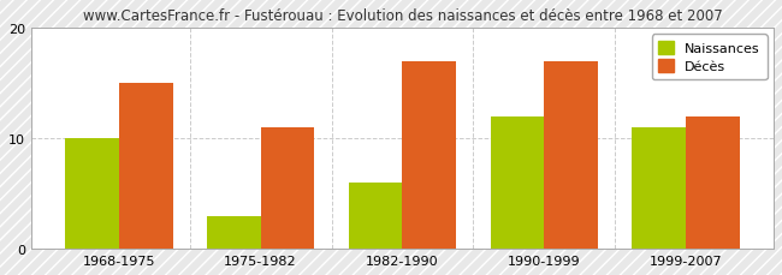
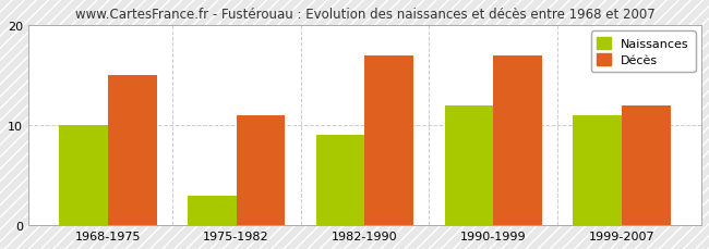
Naissances/1982-1990: 6 -> 9
